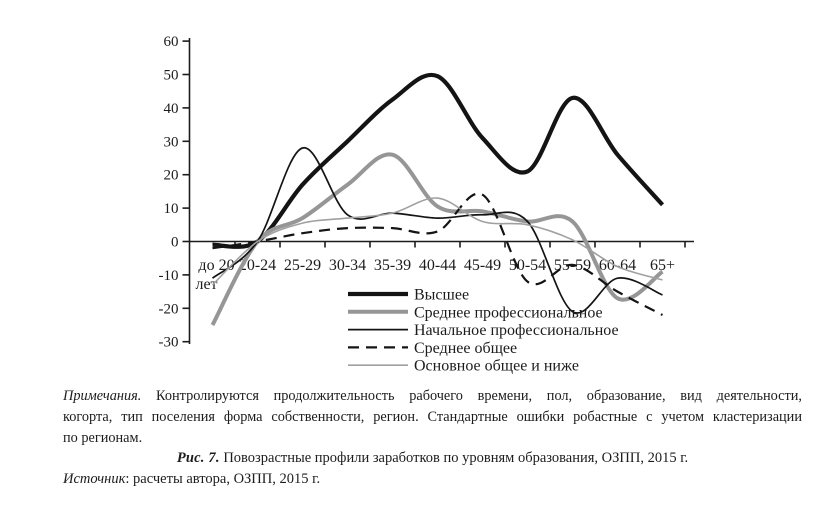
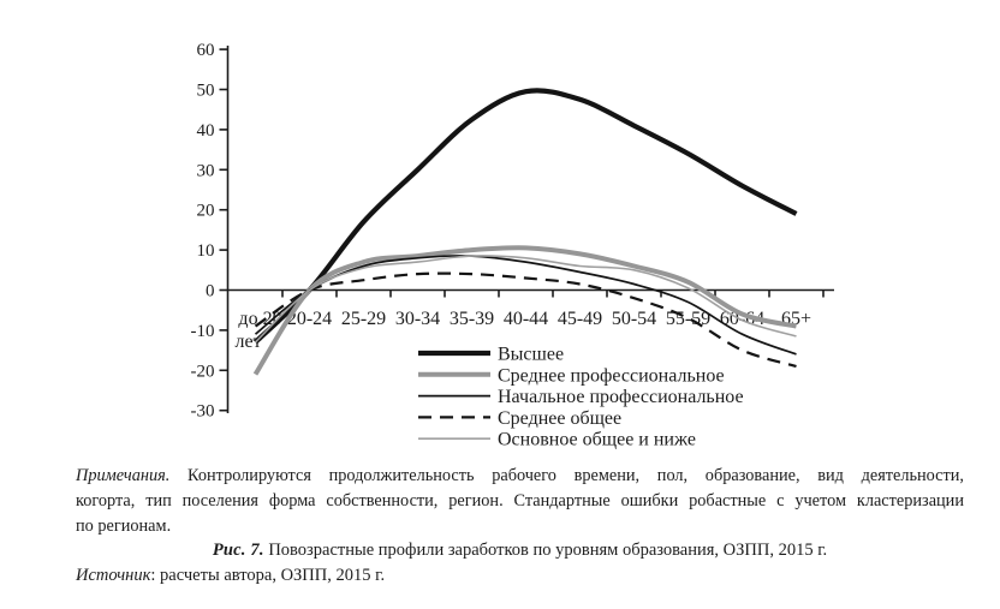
Высшее/до 20 лет: -1 -> -13
Среднее профессиональное/до 20 лет: -25 -> -21
Среднее общее/до 20 лет: -2 -> -9
Начальное профессиональное/25-29: 28 -> 6
Среднее профессиональное/30-34: 17 -> 8
Среднее профессиональное/35-39: 26 -> 10
Основное общее и ниже/40-44: 13 -> 8
Высшее/45-49: 31 -> 48
Начальное профессиональное/45-49: 8 -> 4
Среднее общее/45-49: 14 -> 2
Высшее/50-54: 21 -> 41
Начальное профессиональное/50-54: 6 -> 2
Среднее общее/50-54: -12 -> -2
Высшее/55-59: 43 -> 34
Среднее профессиональное/55-59: 6 -> 2
Начальное профессиональное/55-59: -21 -> -3
Среднее профессиональное/60-64: -17 -> -6
Высшее/65+: 11 -> 19
Среднее общее/65+: -22 -> -19
